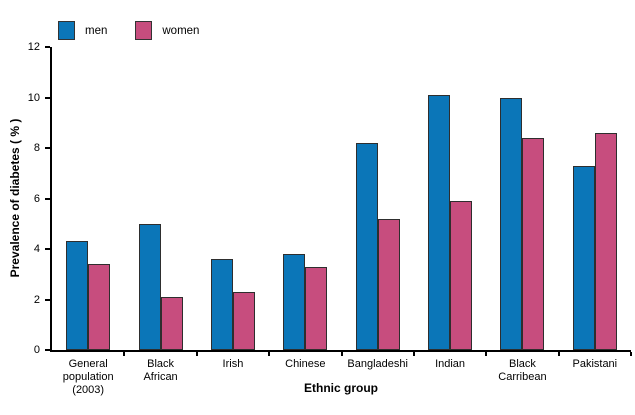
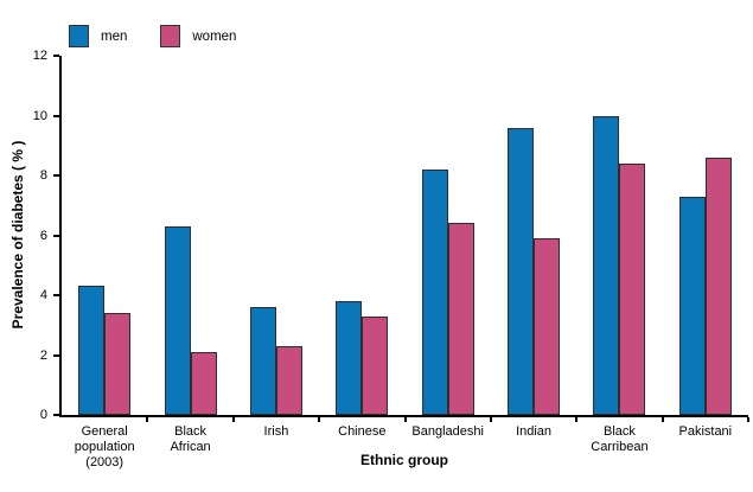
men/Black African: 5.0 -> 6.3
women/Bangladeshi: 5.2 -> 6.4
men/Indian: 10.1 -> 9.6
